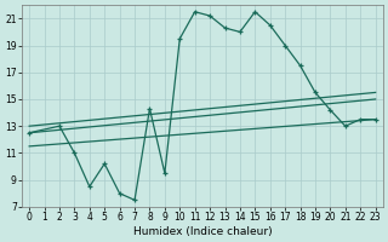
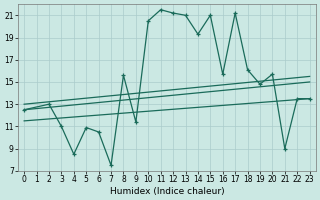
5: 10.2 -> 10.9
6: 8.0 -> 10.5
8: 14.3 -> 15.6
9: 9.5 -> 11.4
10: 19.5 -> 20.5
13: 20.3 -> 21.0
14: 20.0 -> 19.3
15: 21.5 -> 21.0
16: 20.5 -> 15.7
17: 19.0 -> 21.2
18: 17.5 -> 16.1
19: 15.5 -> 14.8
20: 14.2 -> 15.7
21: 13.0 -> 9.0
